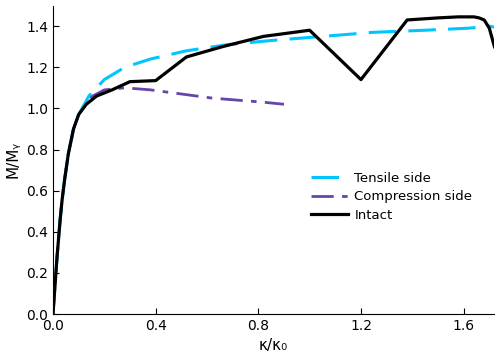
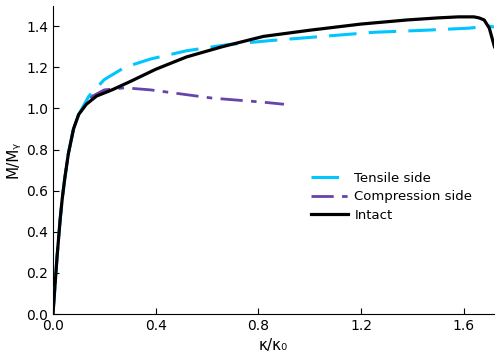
Intact/0.4: 1.135 -> 1.190
Intact/1.2: 1.140 -> 1.410
